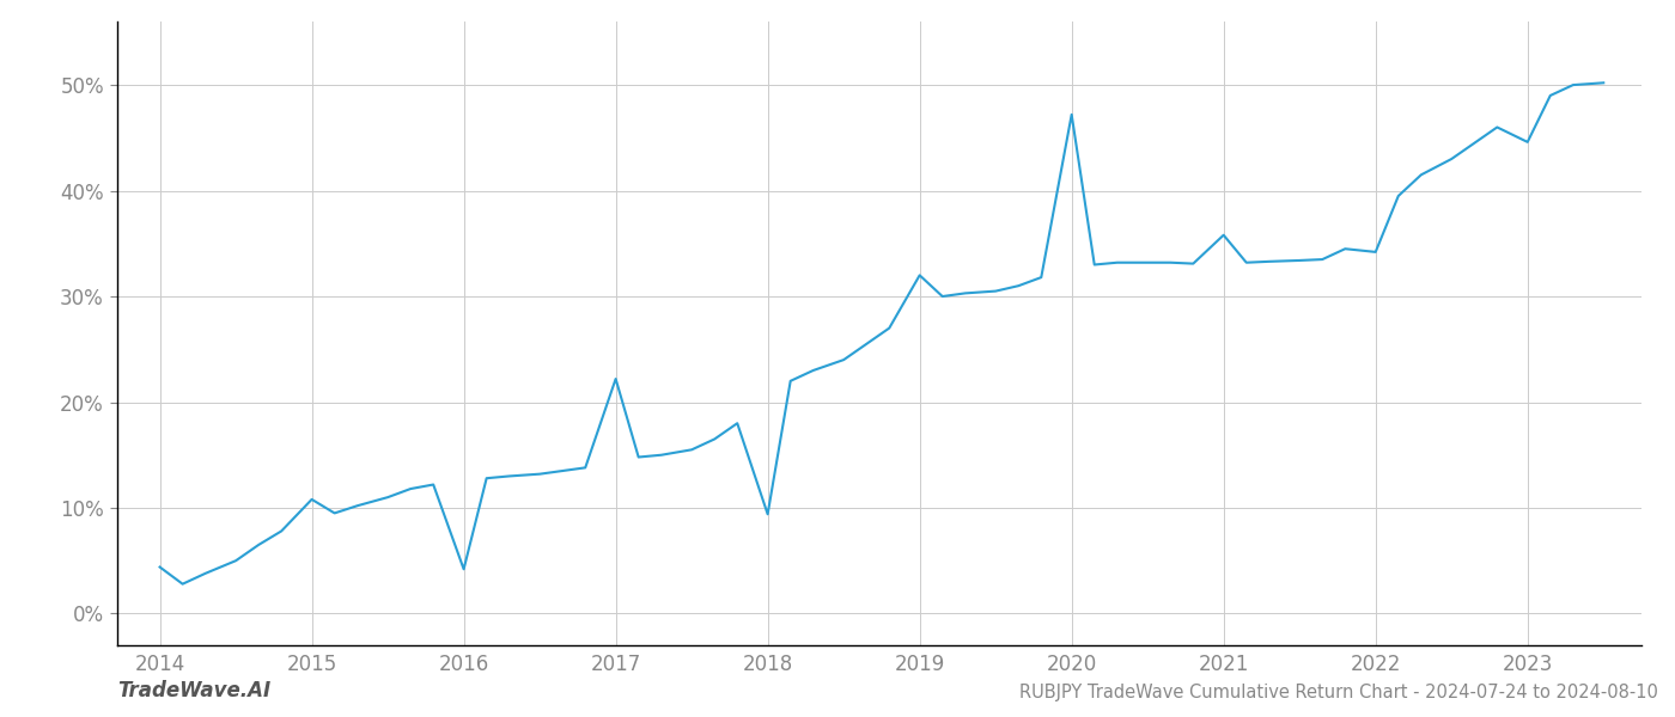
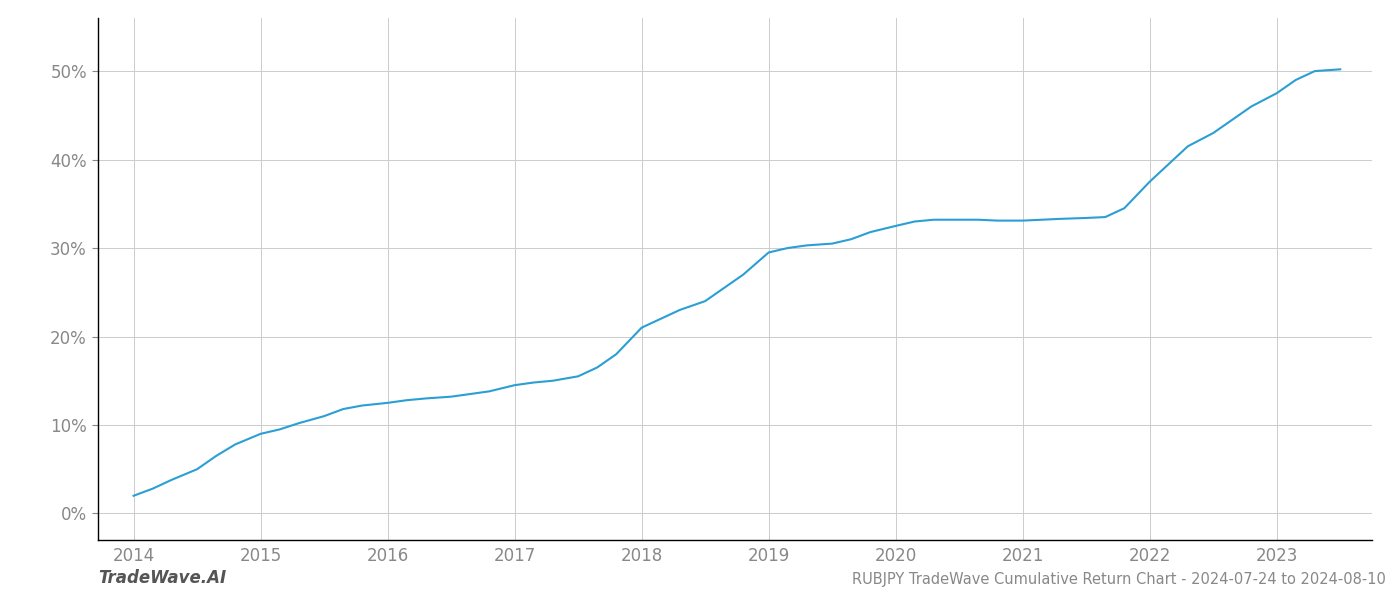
2014: 4.4% -> 2.0%
2015: 10.8% -> 9.0%
2016: 4.2% -> 12.5%
2017: 22.2% -> 14.5%
2018: 9.4% -> 21.0%
2019: 32.0% -> 29.5%
2020: 47.2% -> 32.5%
2021: 35.8% -> 33.1%
2022: 34.2% -> 37.5%
2023: 44.6% -> 47.5%
